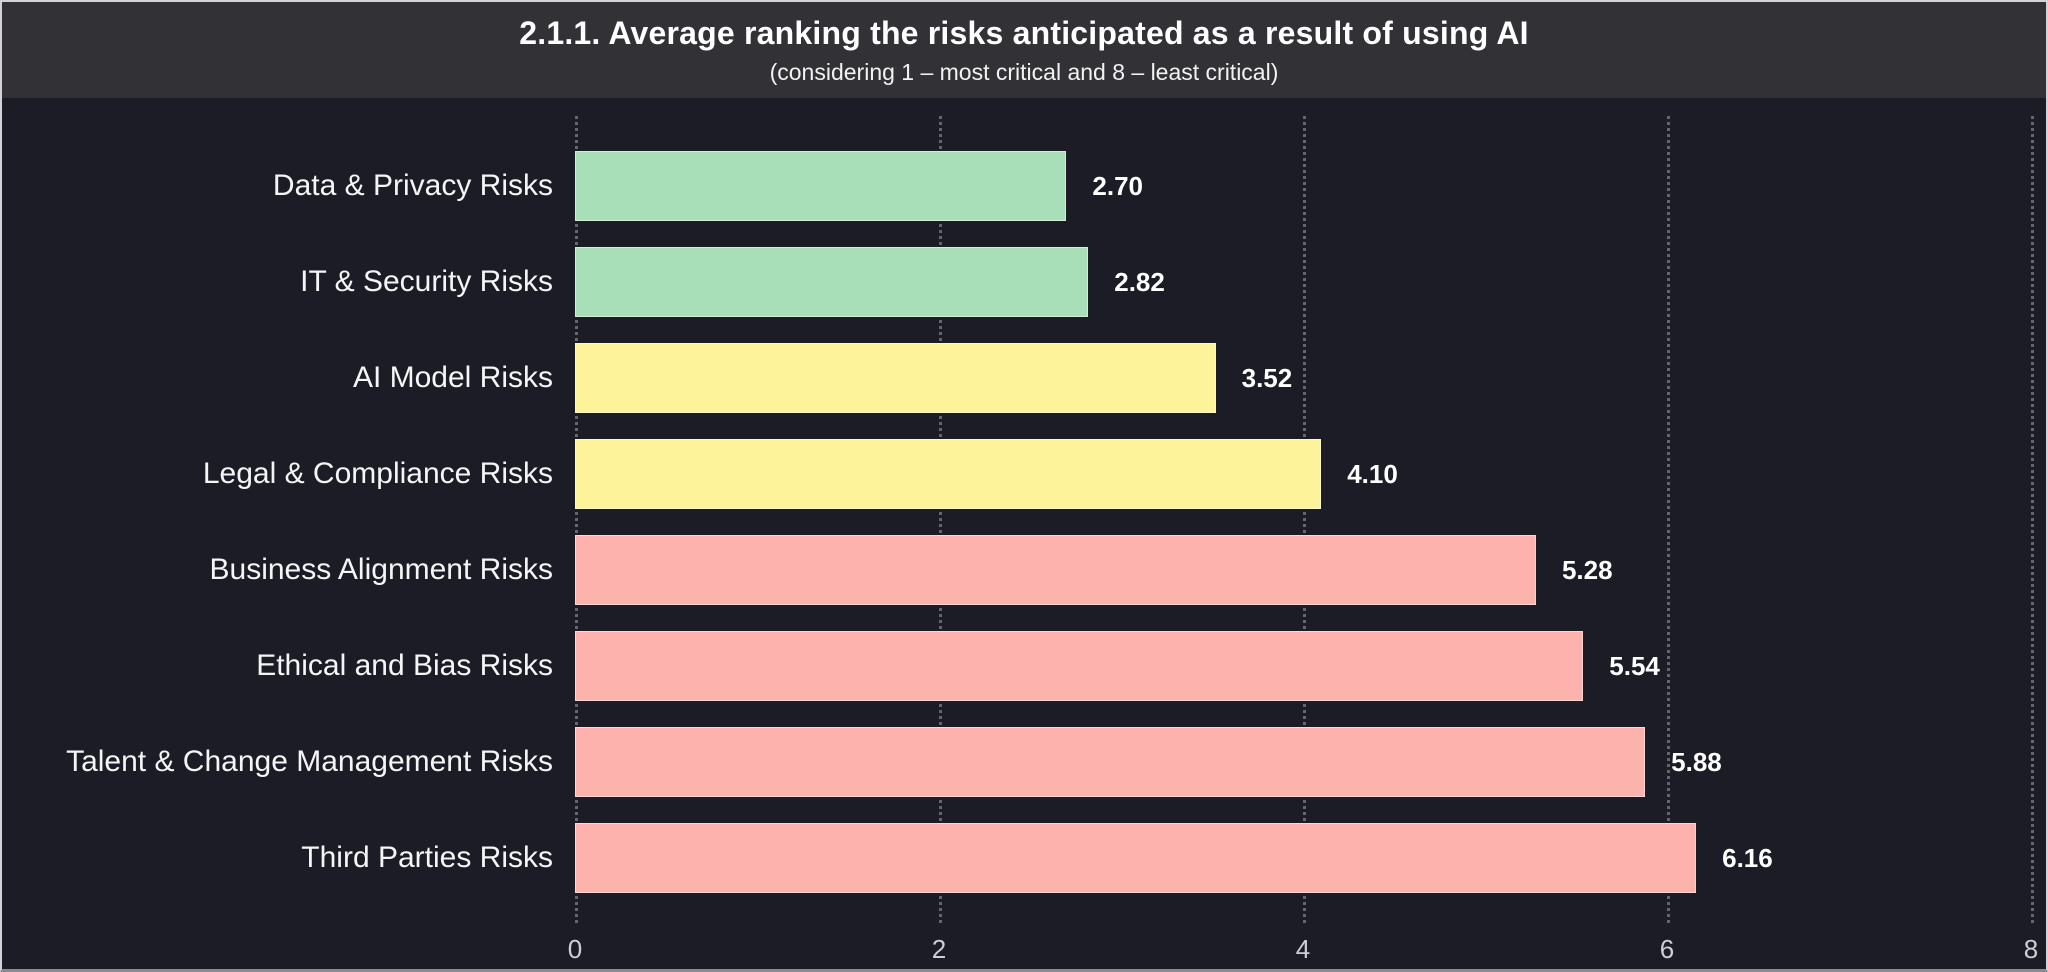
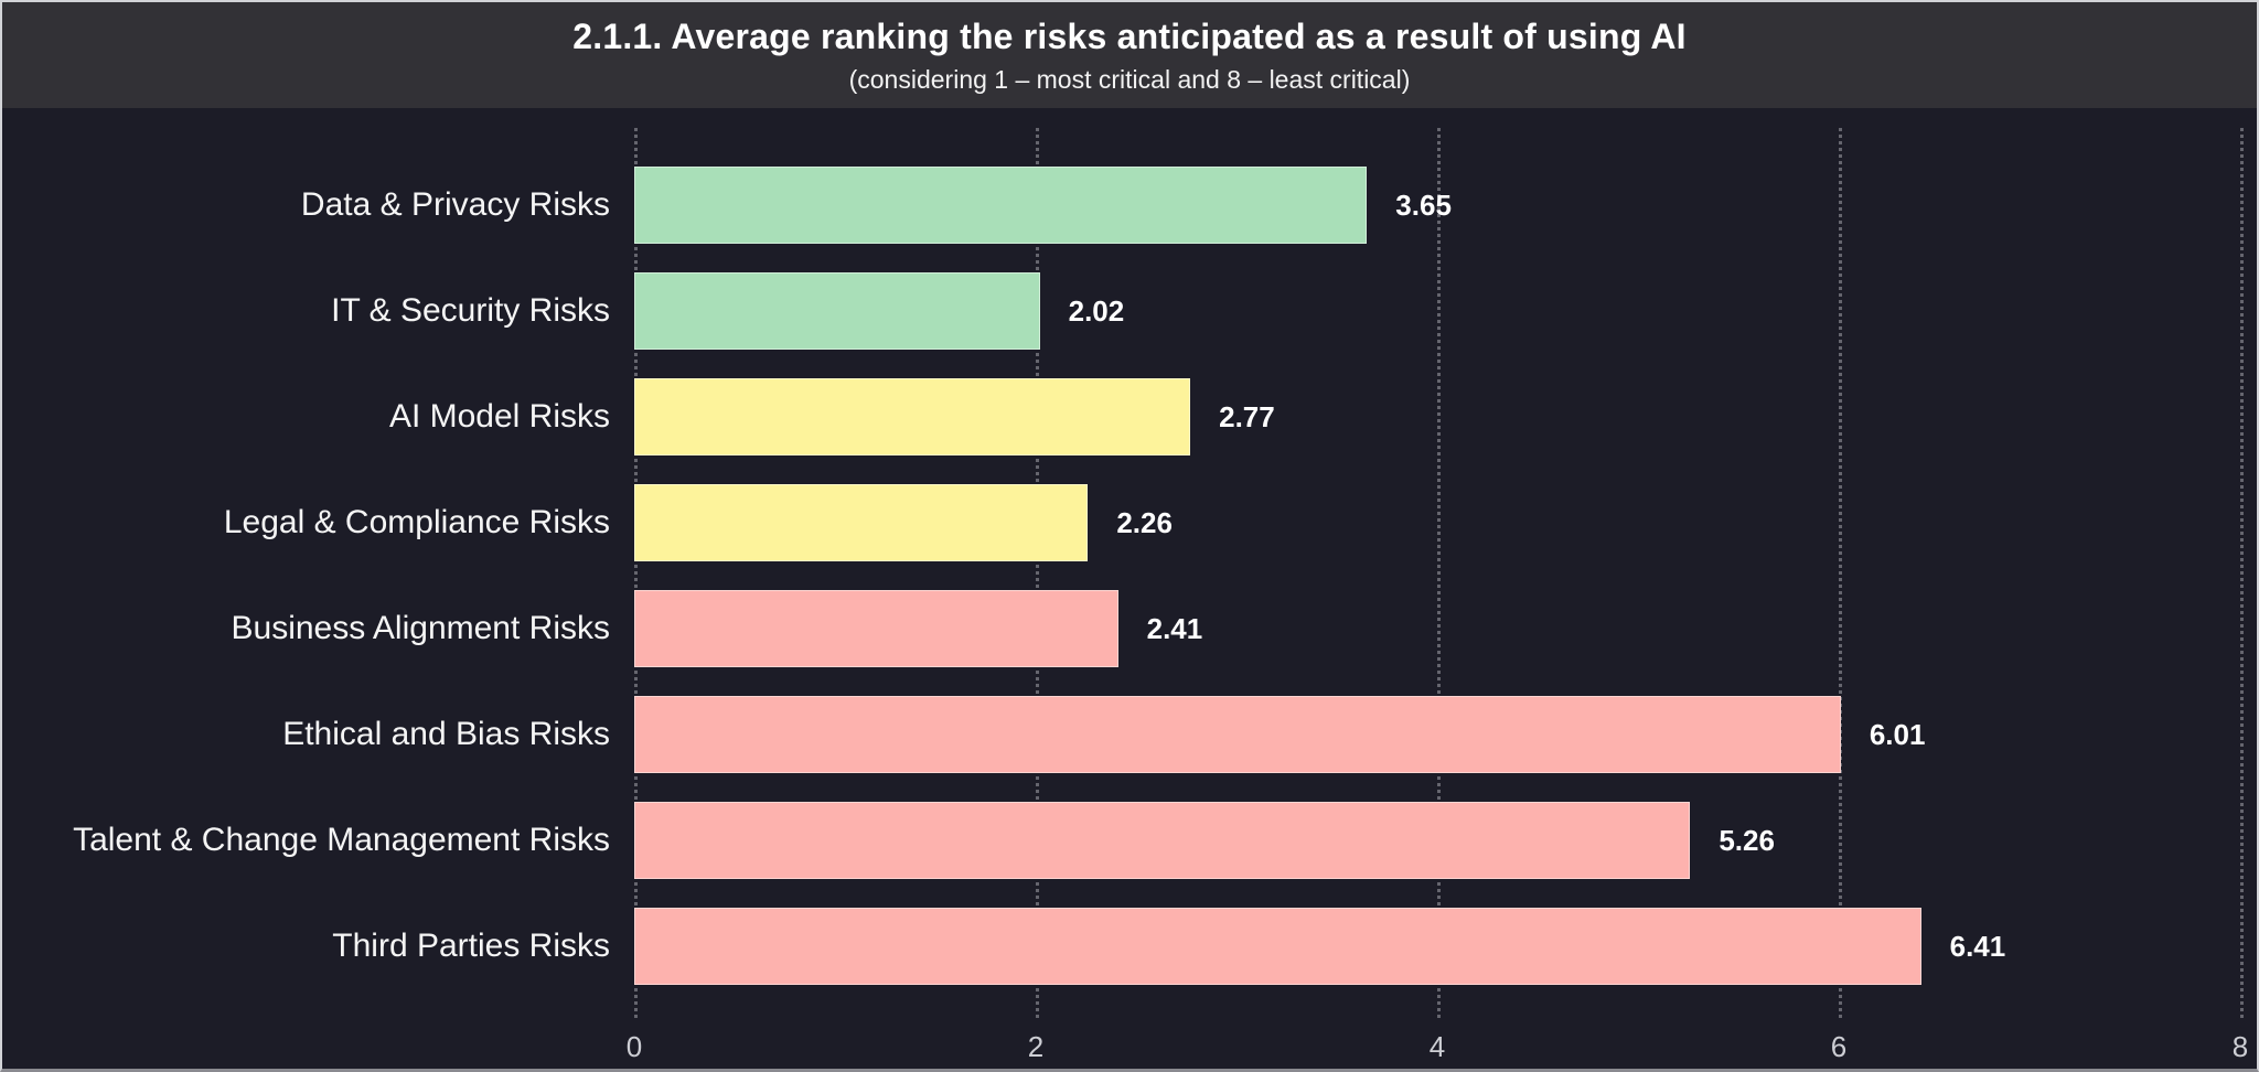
Data & Privacy Risks: 2.70 -> 3.65
IT & Security Risks: 2.82 -> 2.02
AI Model Risks: 3.52 -> 2.77
Legal & Compliance Risks: 4.10 -> 2.26
Business Alignment Risks: 5.28 -> 2.41
Ethical and Bias Risks: 5.54 -> 6.01
Talent & Change Management Risks: 5.88 -> 5.26
Third Parties Risks: 6.16 -> 6.41
